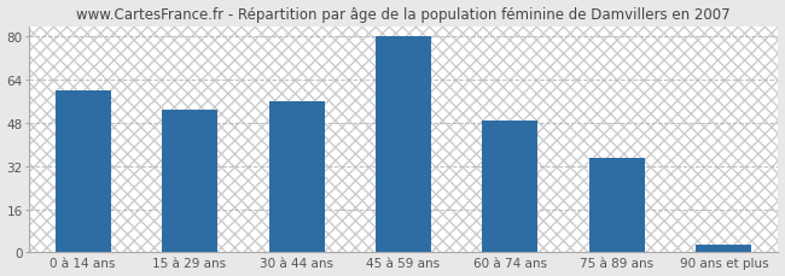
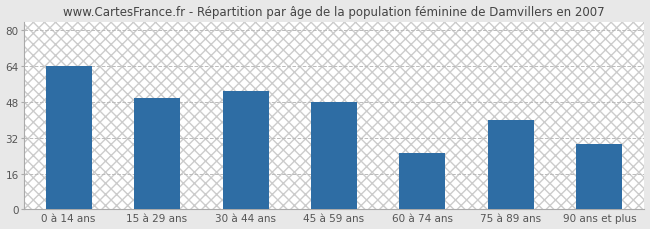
0 à 14 ans: 60 -> 64
15 à 29 ans: 53 -> 50
30 à 44 ans: 56 -> 53
45 à 59 ans: 80 -> 48
60 à 74 ans: 49 -> 25
75 à 89 ans: 35 -> 40
90 ans et plus: 3 -> 29
